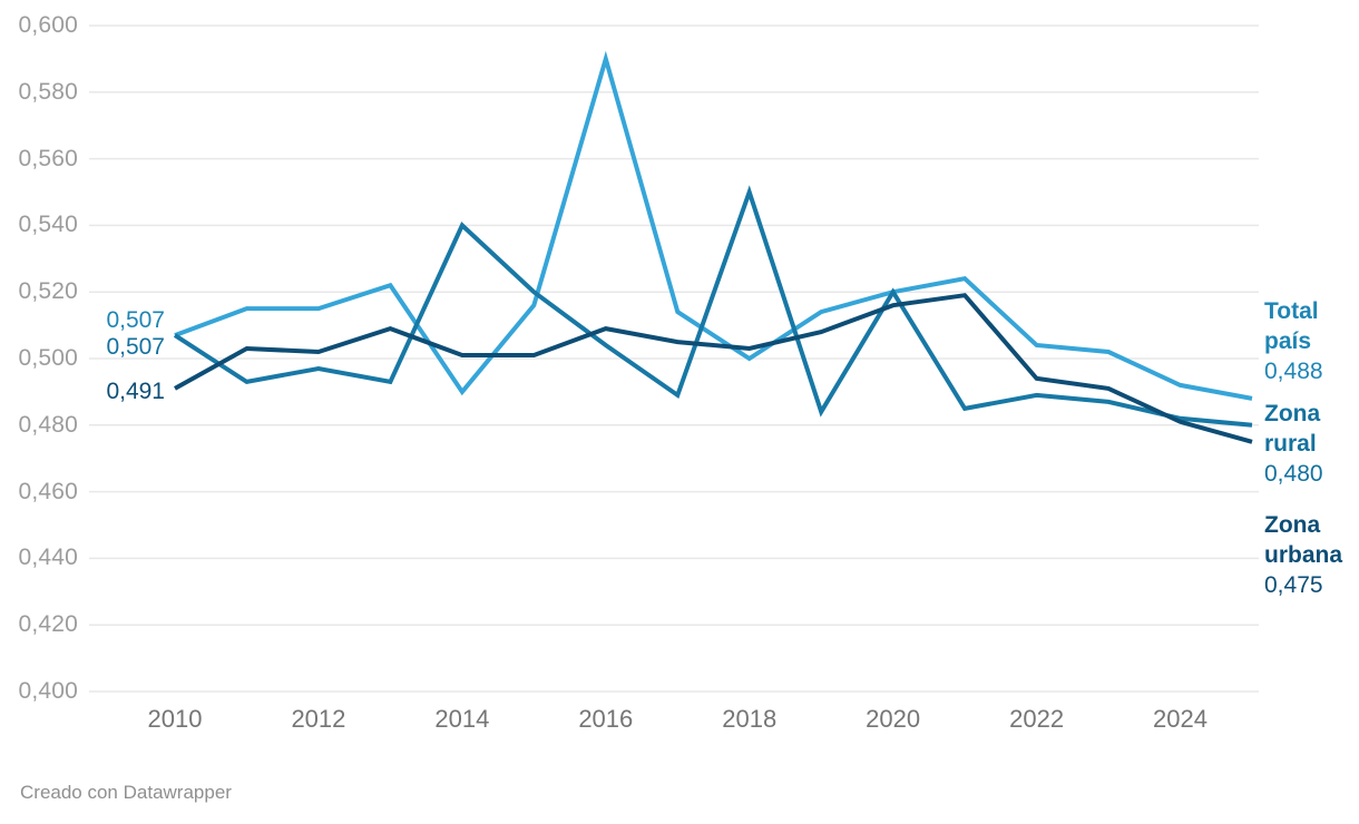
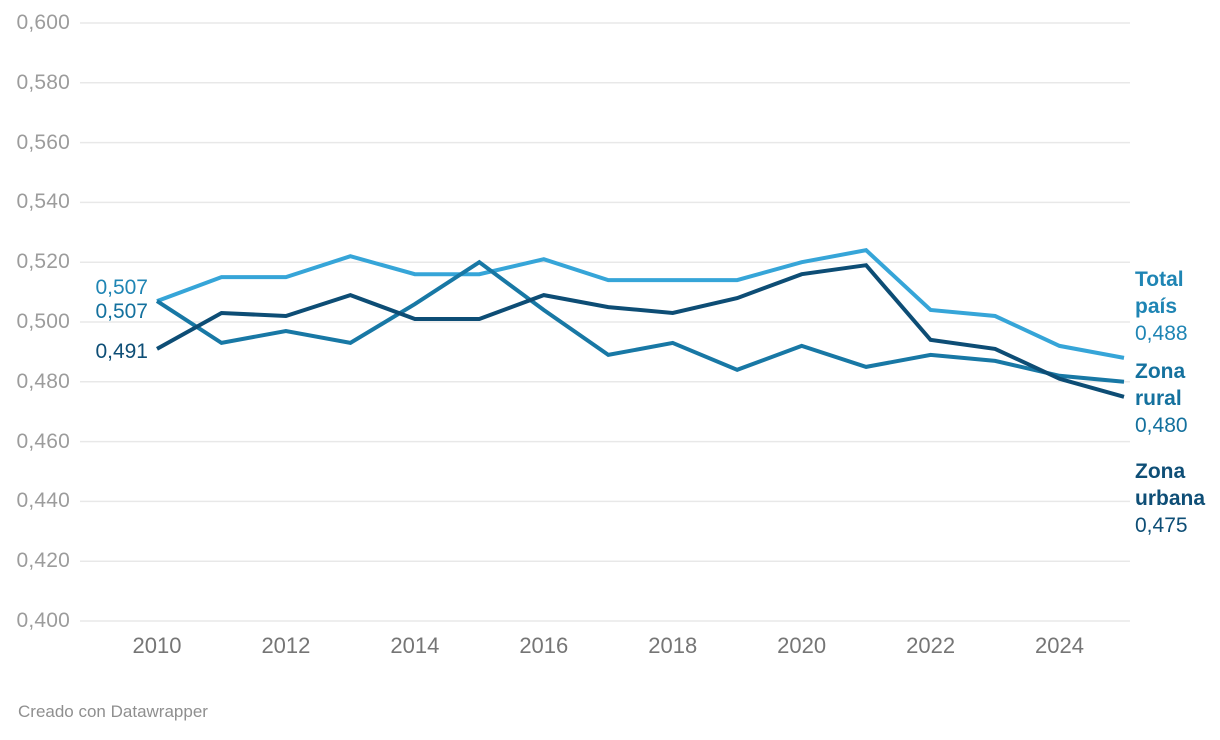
Total país/2014: 0,49 -> 0,52
Zona rural/2014: 0,54 -> 0,51
Total país/2016: 0,59 -> 0,52
Total país/2018: 0,50 -> 0,51
Zona rural/2018: 0,55 -> 0,49
Zona rural/2020: 0,52 -> 0,49
